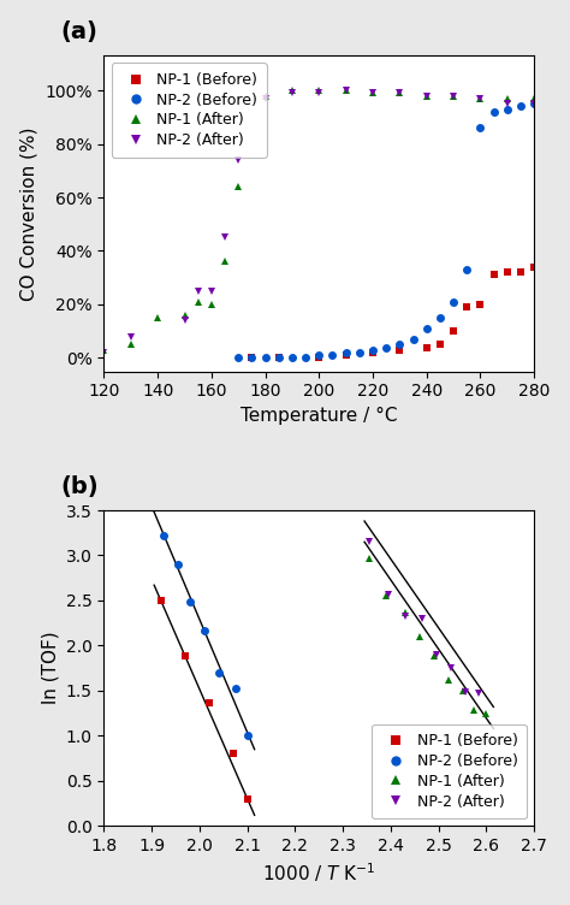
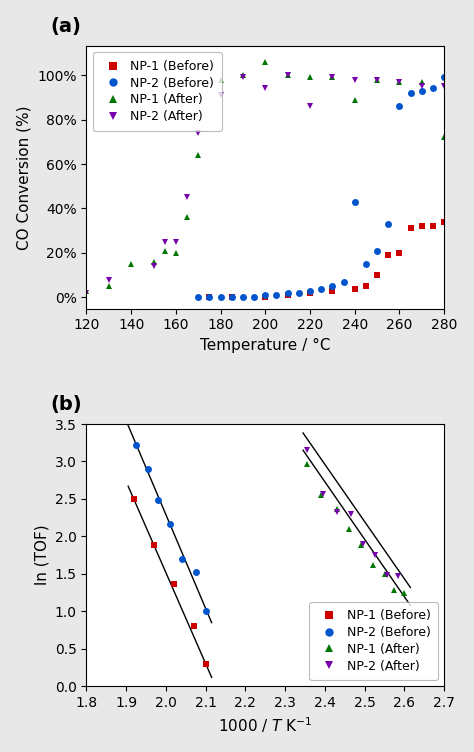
NP-2 (After)/180: 97% -> 91%
NP-1 (After)/200: 100% -> 106%
NP-2 (After)/200: 99% -> 94%
NP-2 (After)/220: 99% -> 86%
NP-2 (Before)/240: 11% -> 43%
NP-1 (After)/240: 98% -> 89%
NP-2 (Before)/280: 95% -> 99%
NP-1 (After)/280: 97% -> 72%
